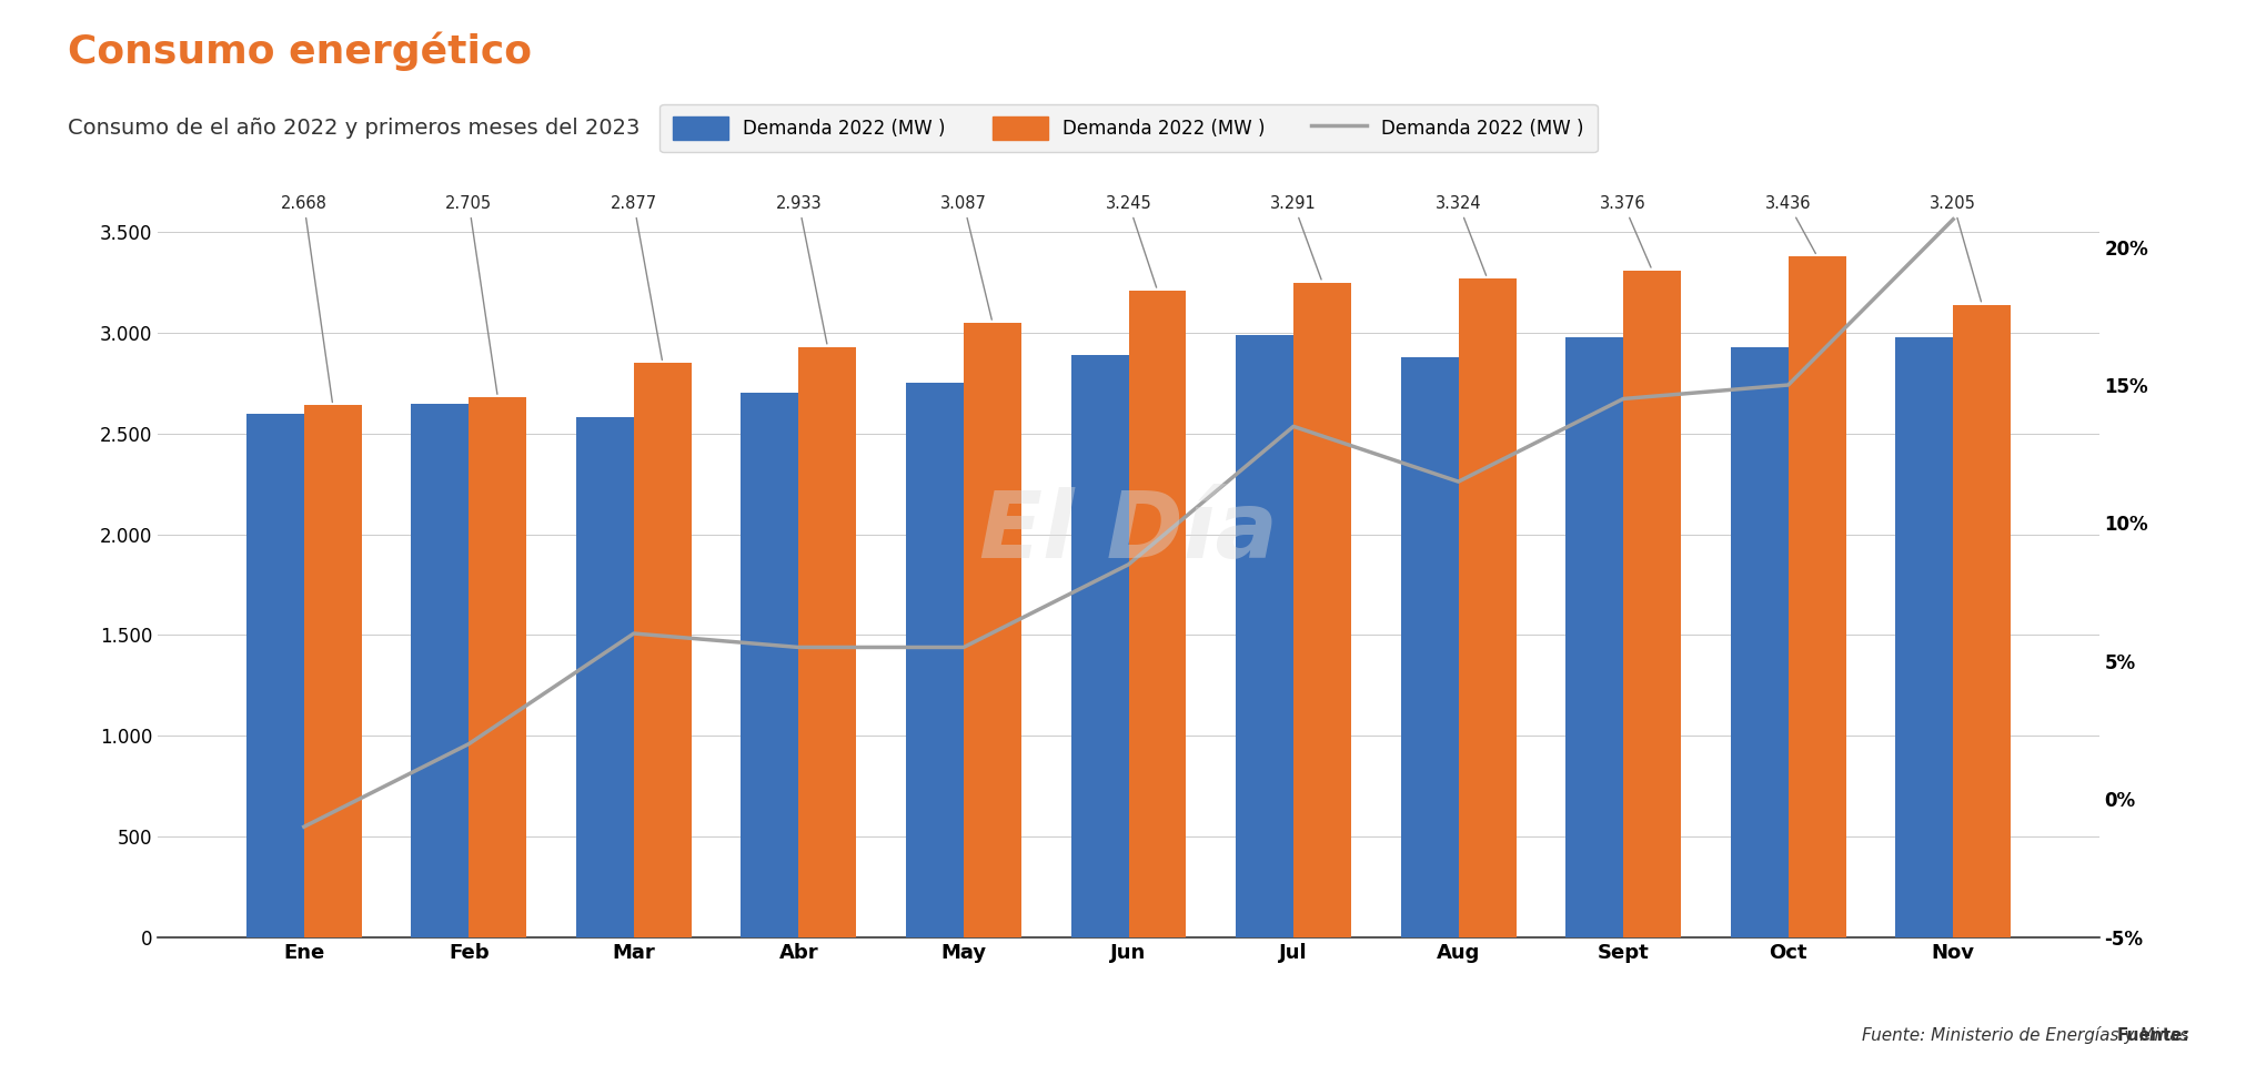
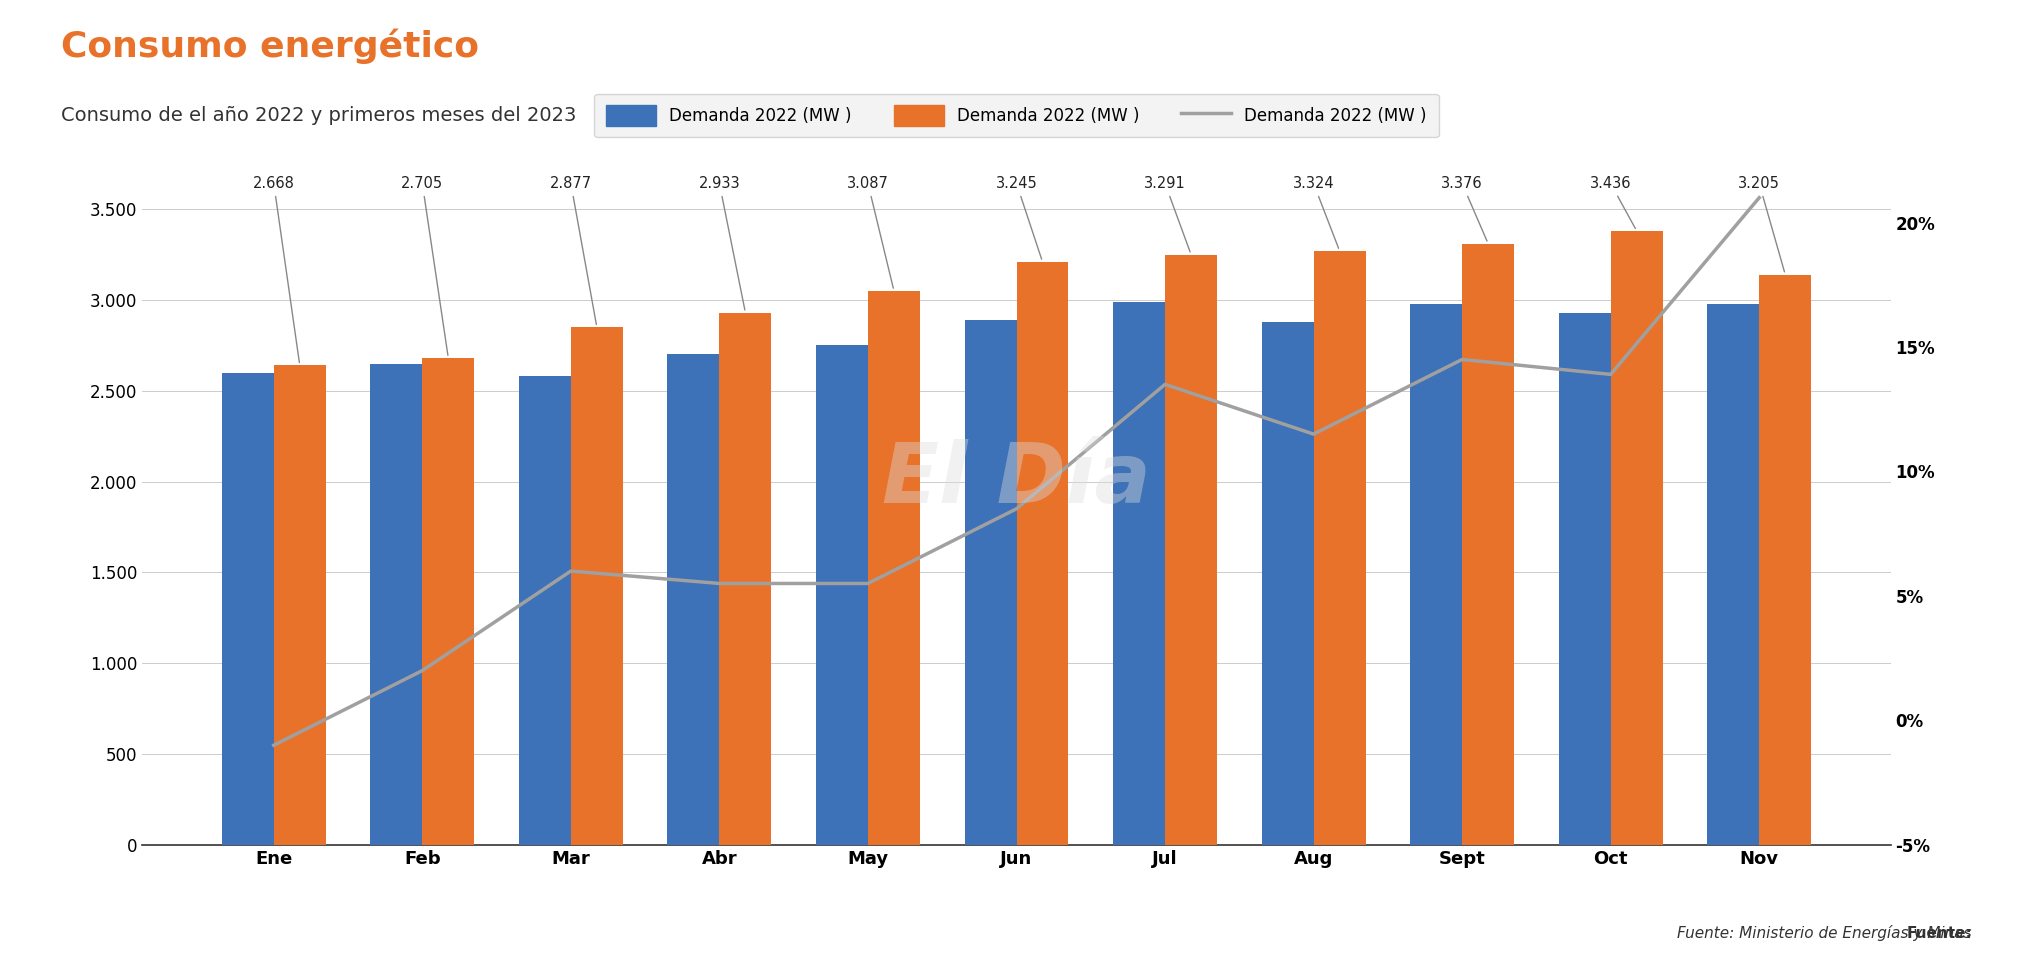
Demanda 2022 (MW )/Oct: 15.0% -> 13.9%
